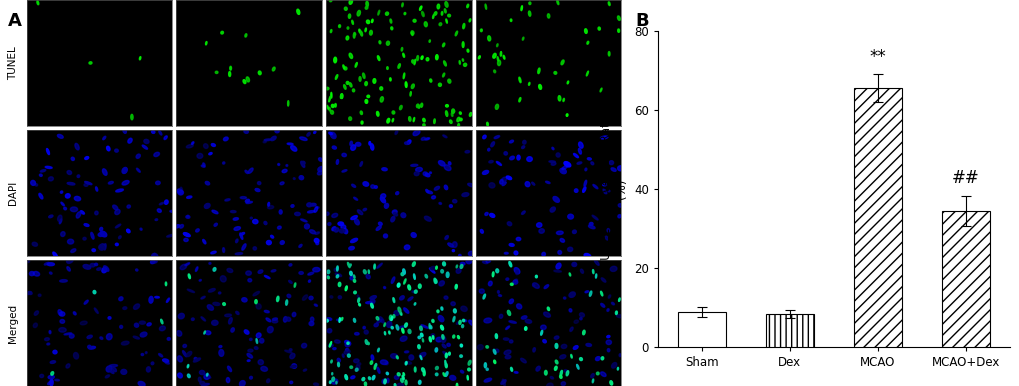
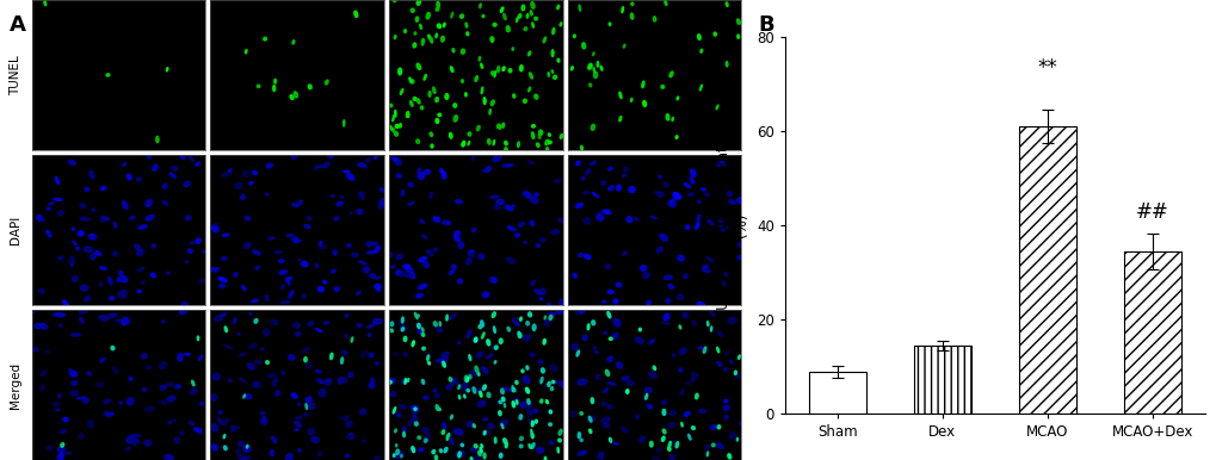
Dex: 8.5 -> 14.5
MCAO: 65.5 -> 61.0
